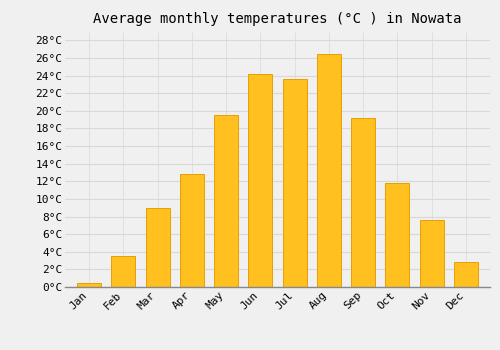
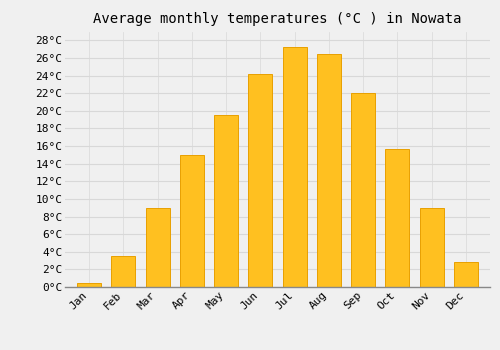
Apr: 12.8°C -> 15.0°C
Jul: 23.6°C -> 27.2°C
Sep: 19.2°C -> 22.0°C
Oct: 11.8°C -> 15.7°C
Nov: 7.6°C -> 9.0°C
